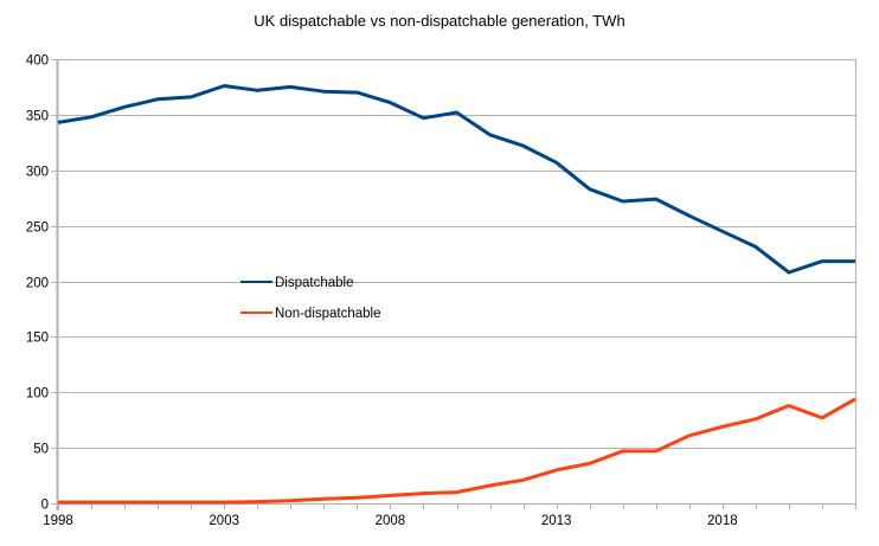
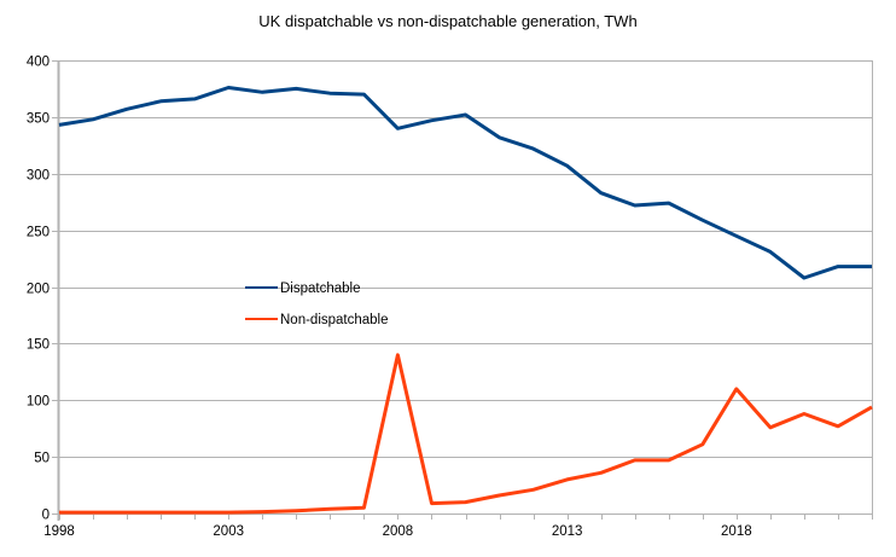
Dispatchable/2008: 360 -> 340
Non-dispatchable/2008: 10 -> 140
Non-dispatchable/2018: 70 -> 110
